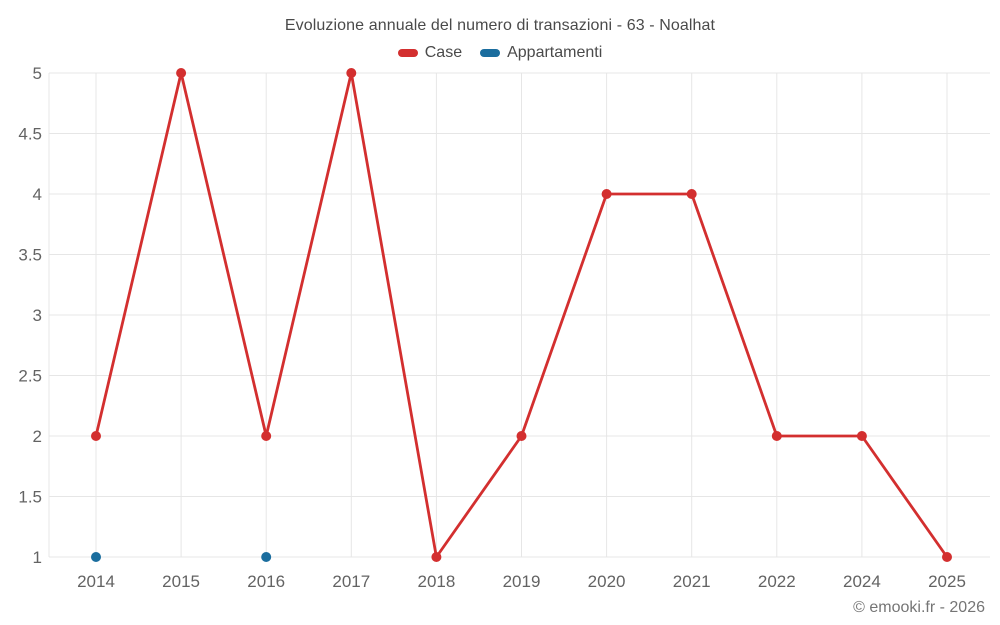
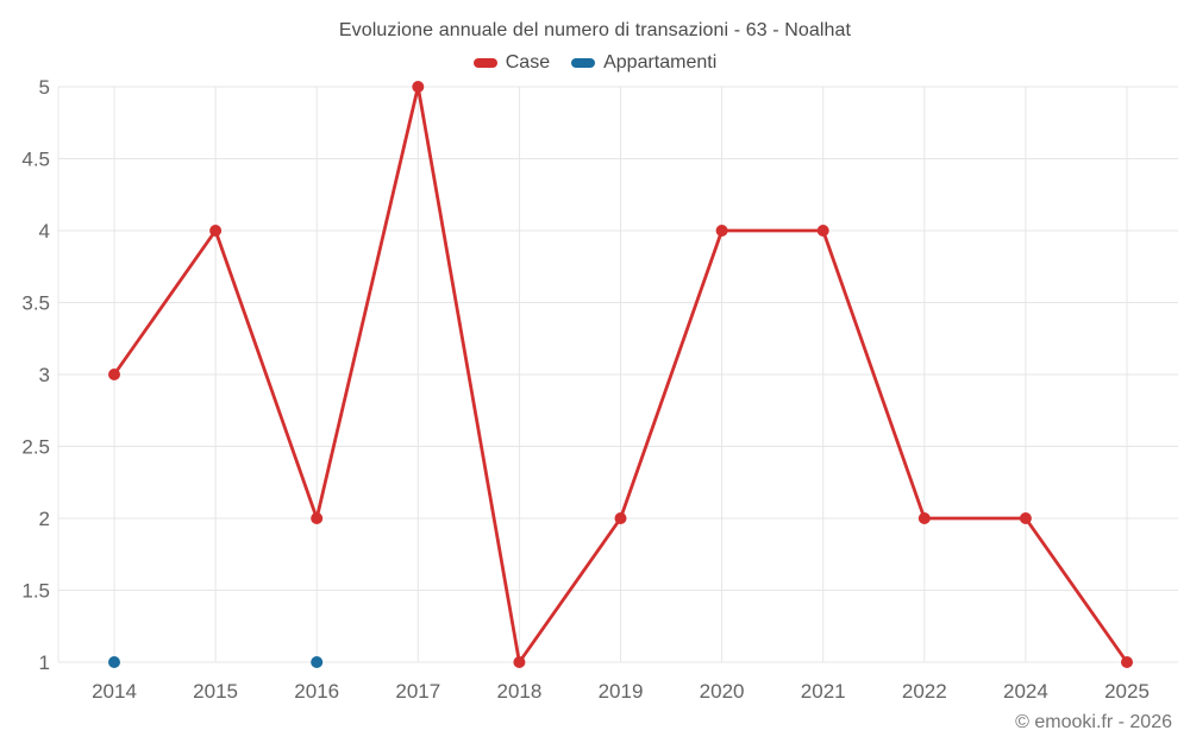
Case/2014: 2 -> 3
Case/2015: 5 -> 4
